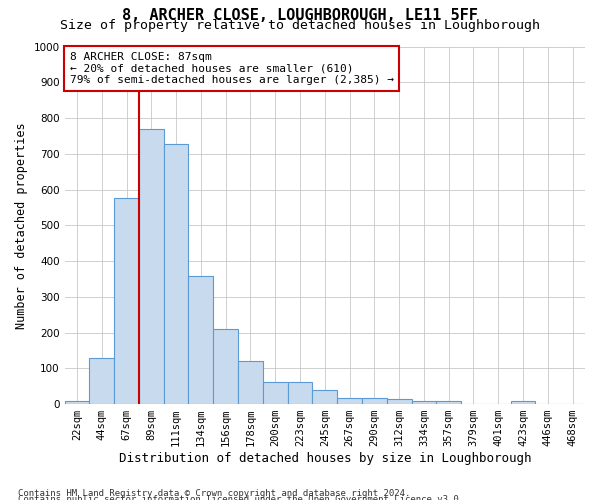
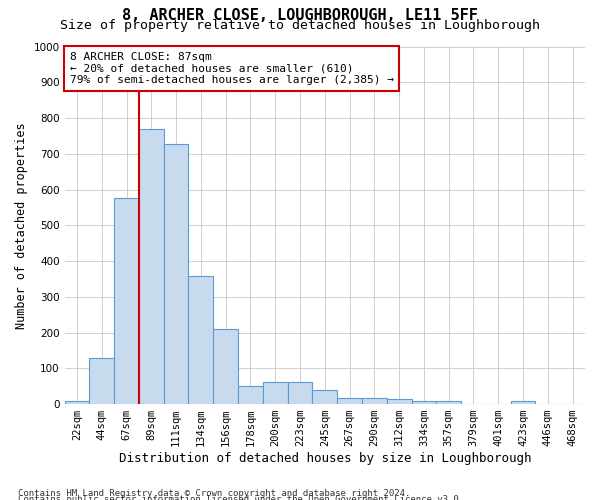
178sqm: 120 -> 50
